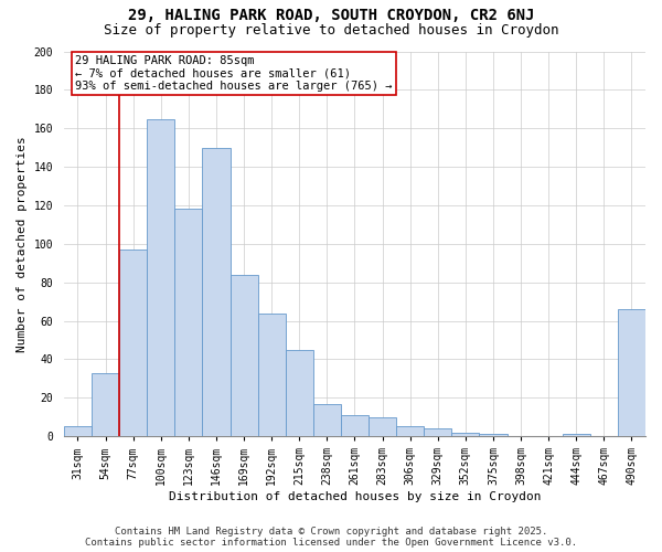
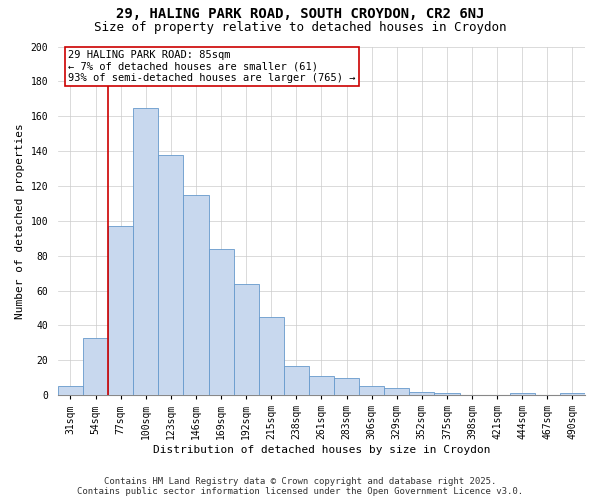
123sqm: 118 -> 138
146sqm: 150 -> 115
490sqm: 66 -> 1
